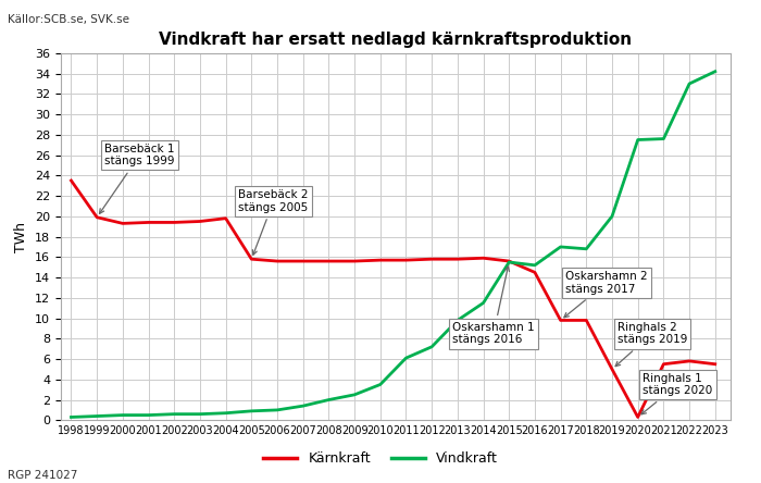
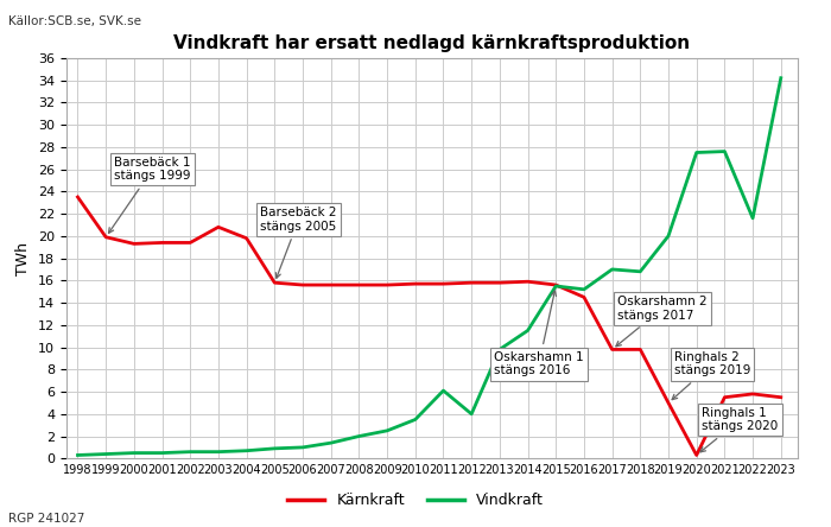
Kärnkraft/2003: 19.5 -> 20.8
Vindkraft/2012: 7.2 -> 4.0
Vindkraft/2022: 33.0 -> 21.6
